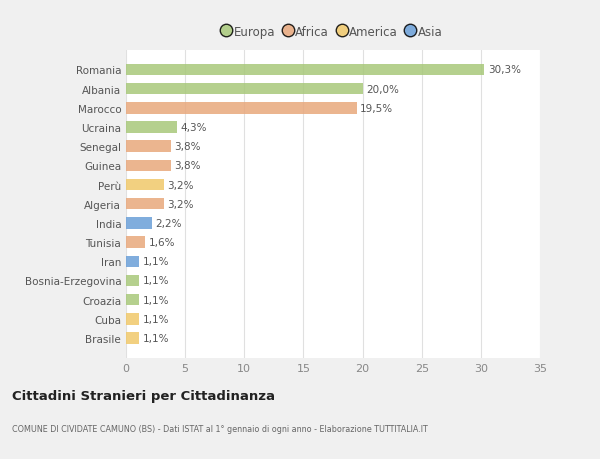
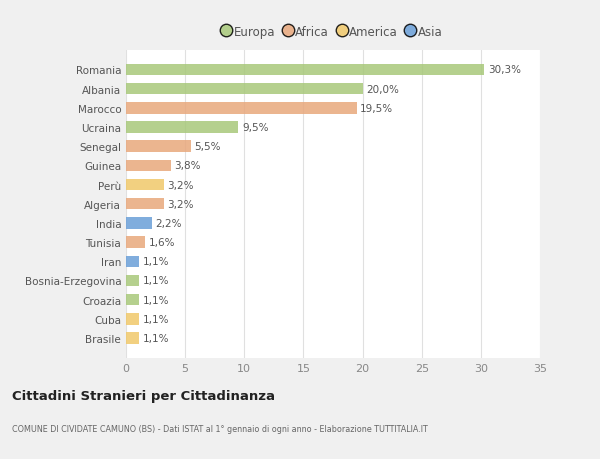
Ucraina: 4,3% -> 9,5%
Senegal: 3,8% -> 5,5%
